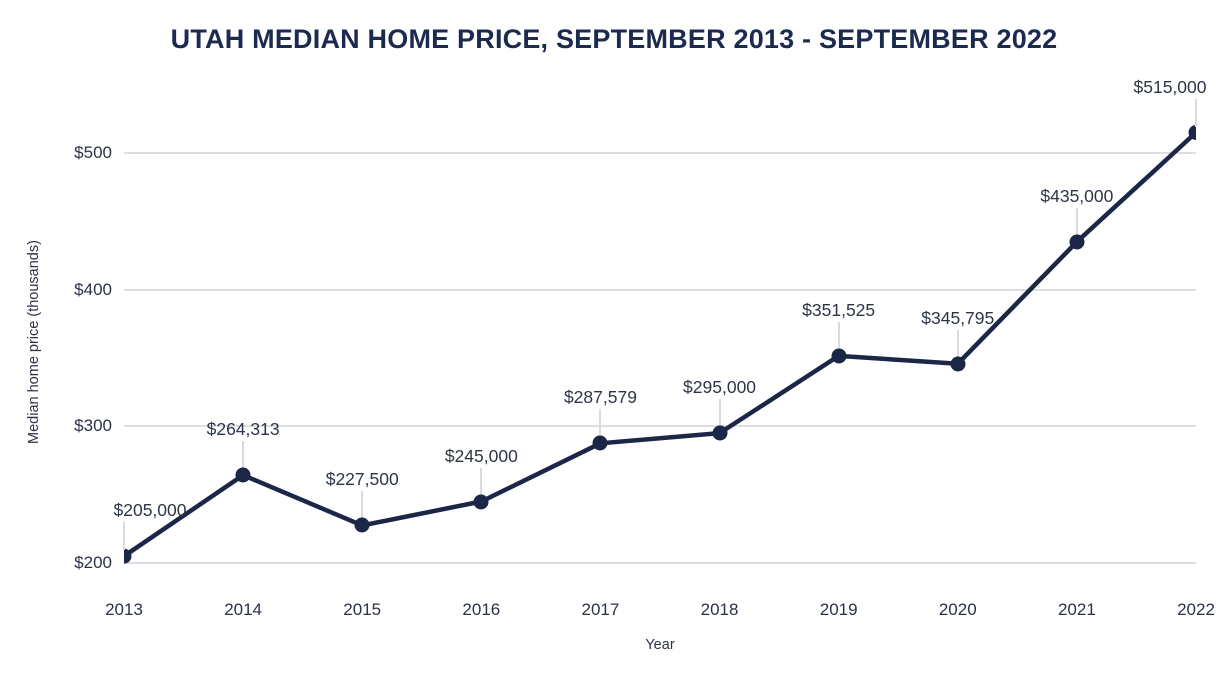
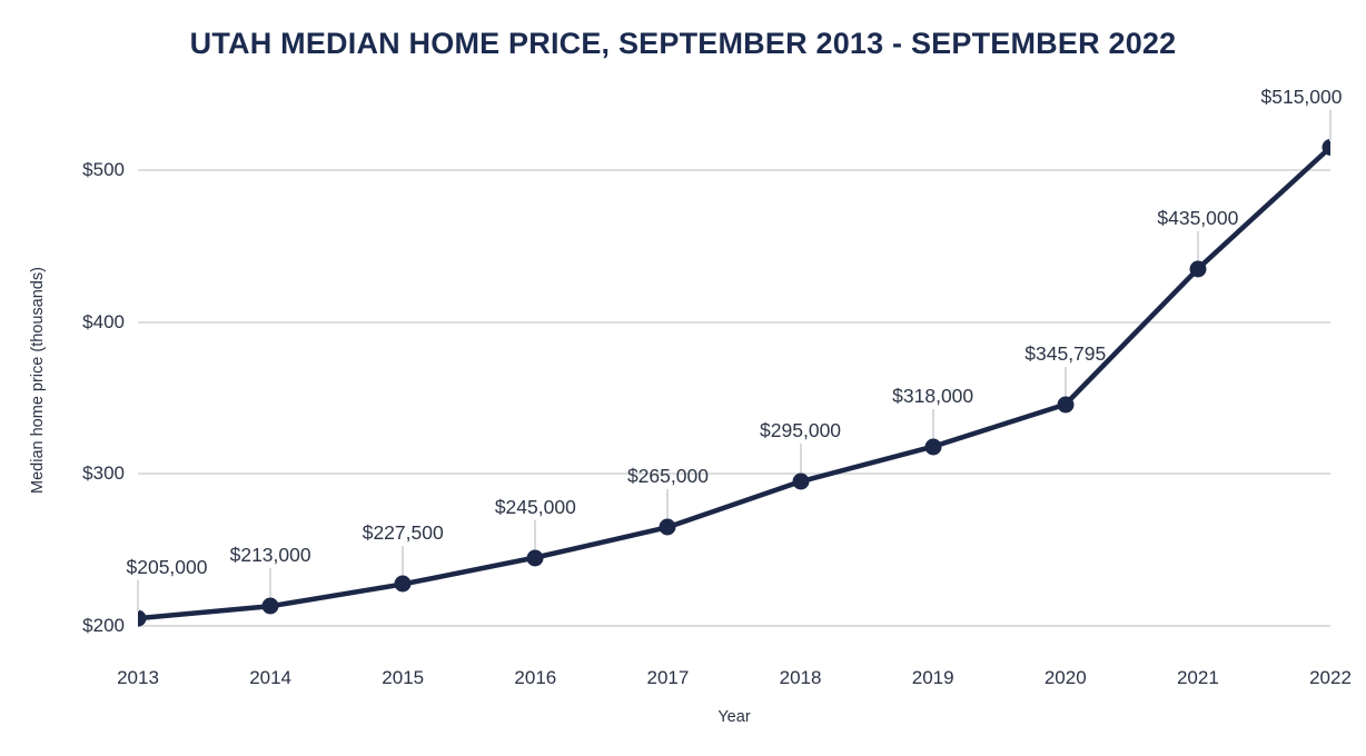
2014: $264,313 -> $213,000
2017: $287,579 -> $265,000
2019: $351,525 -> $318,000
